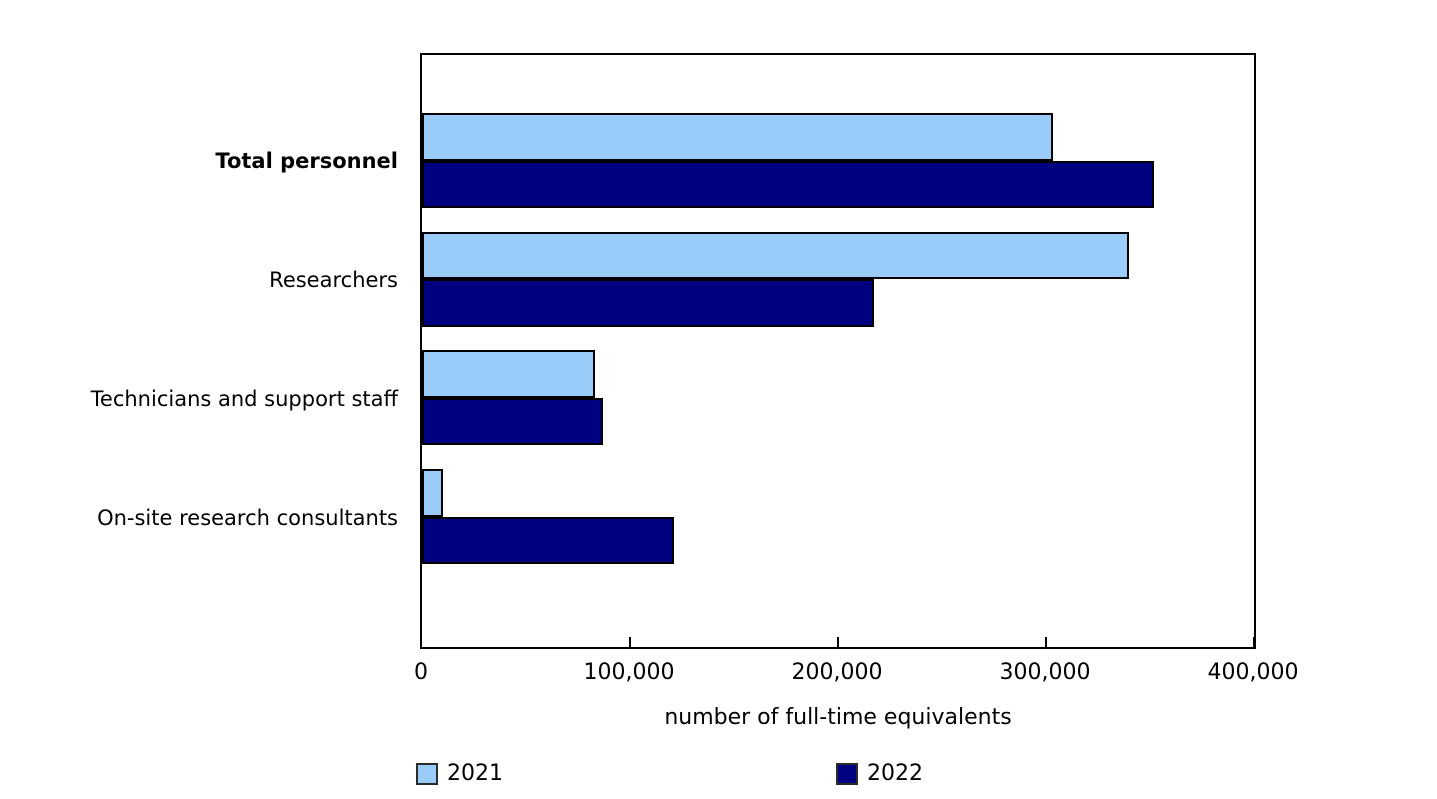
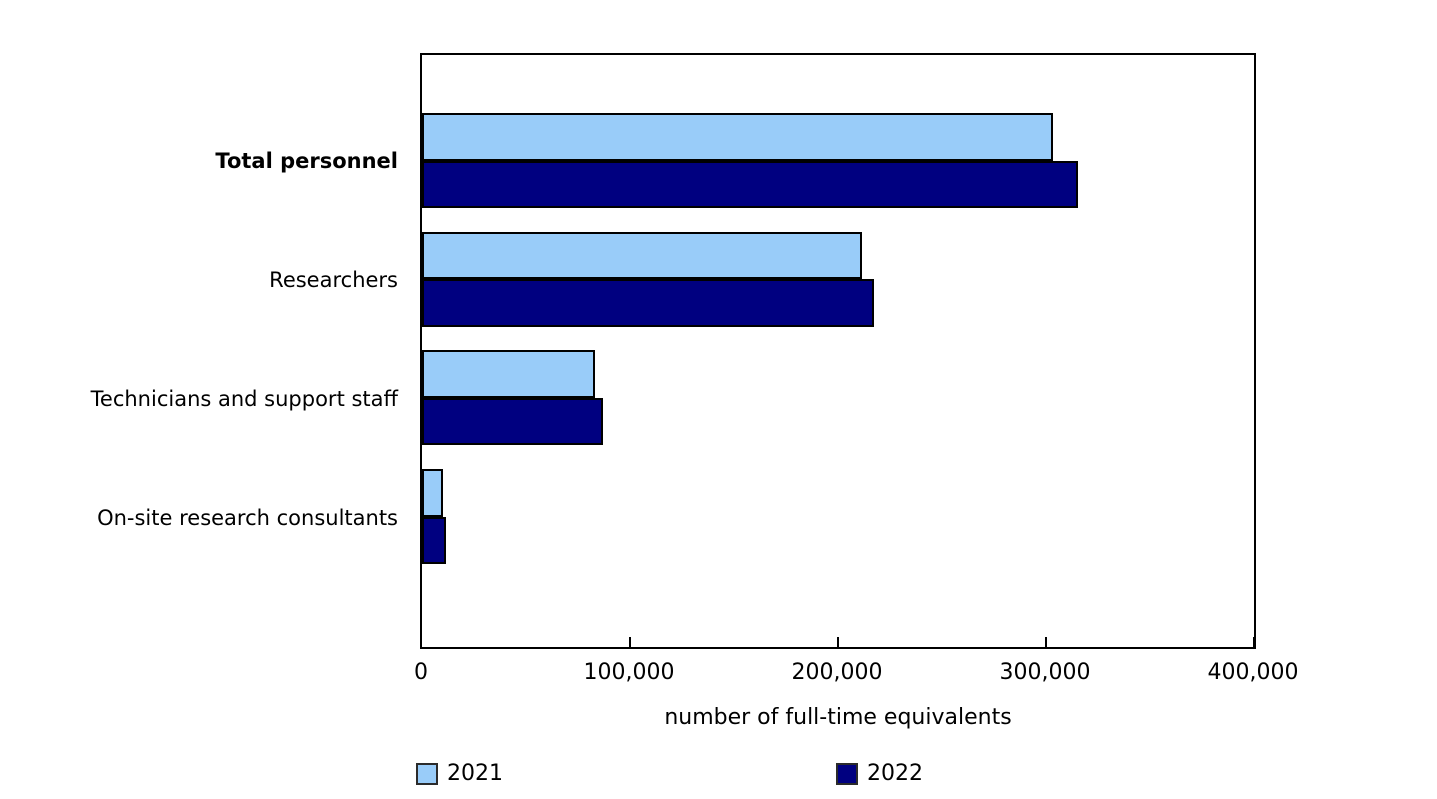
2022/Total personnel: 352000 -> 316000
2021/Researchers: 340000 -> 212000
2022/On-site research consultants: 121000 -> 12000
